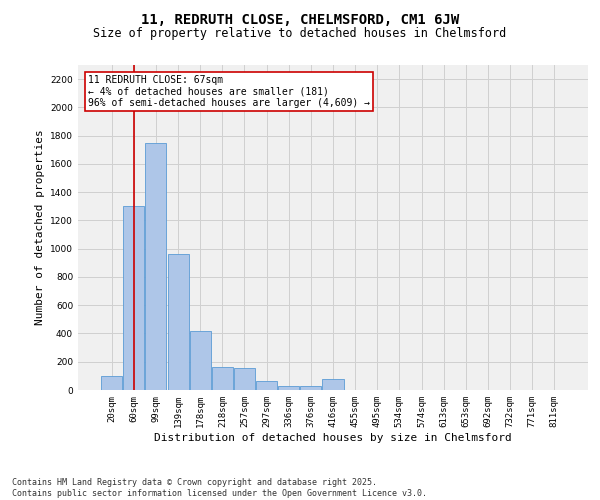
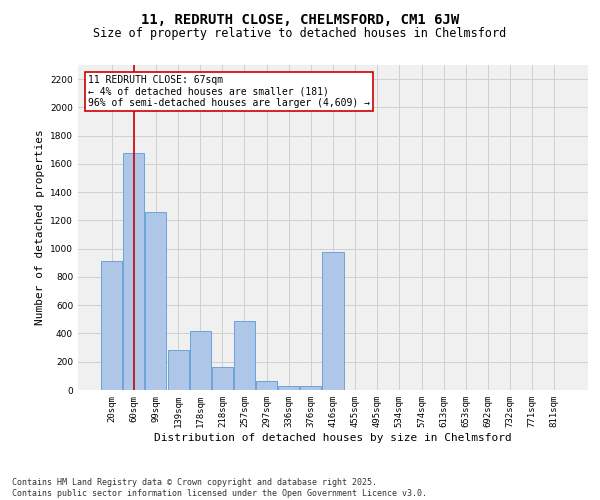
20sqm: 100 -> 910
60sqm: 1300 -> 1680
99sqm: 1750 -> 1260
139sqm: 960 -> 280
257sqm: 160 -> 490
416sqm: 80 -> 980
